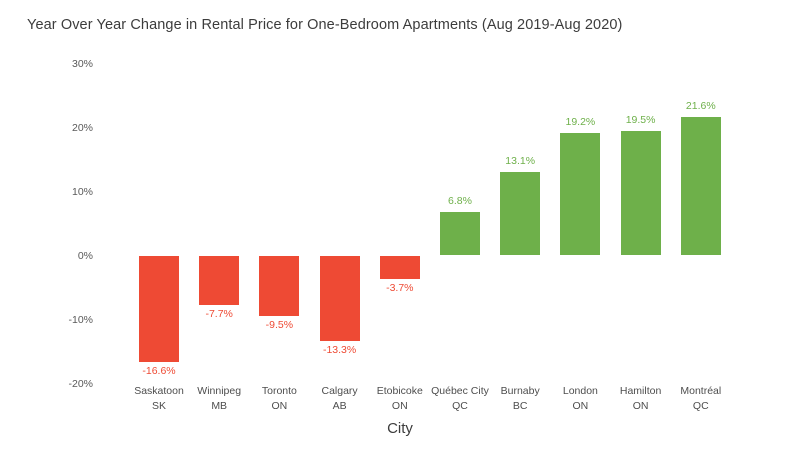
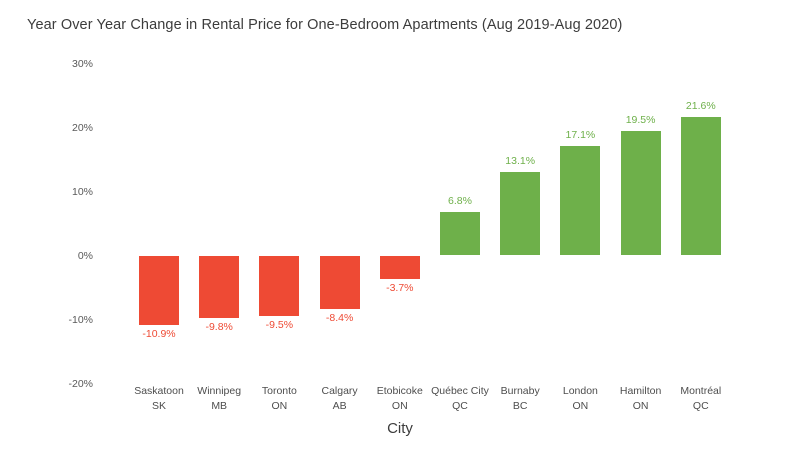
Saskatoon SK: -16.6% -> -10.9%
Winnipeg MB: -7.7% -> -9.8%
Calgary AB: -13.3% -> -8.4%
London ON: 19.2% -> 17.1%
